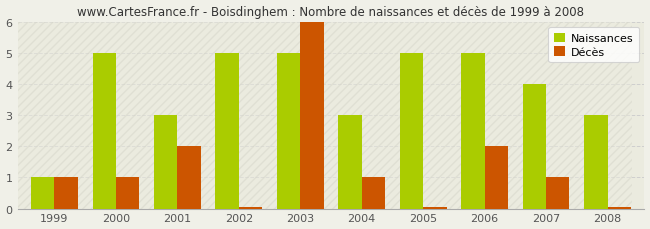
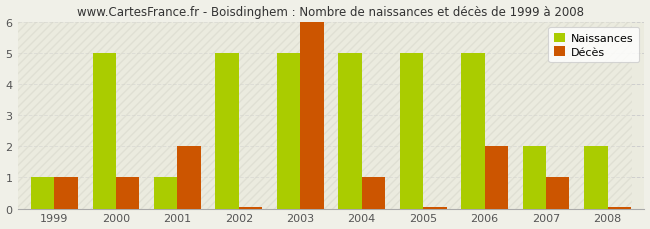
Naissances/2001: 3 -> 1
Naissances/2004: 3 -> 5
Naissances/2007: 4 -> 2
Naissances/2008: 3 -> 2
